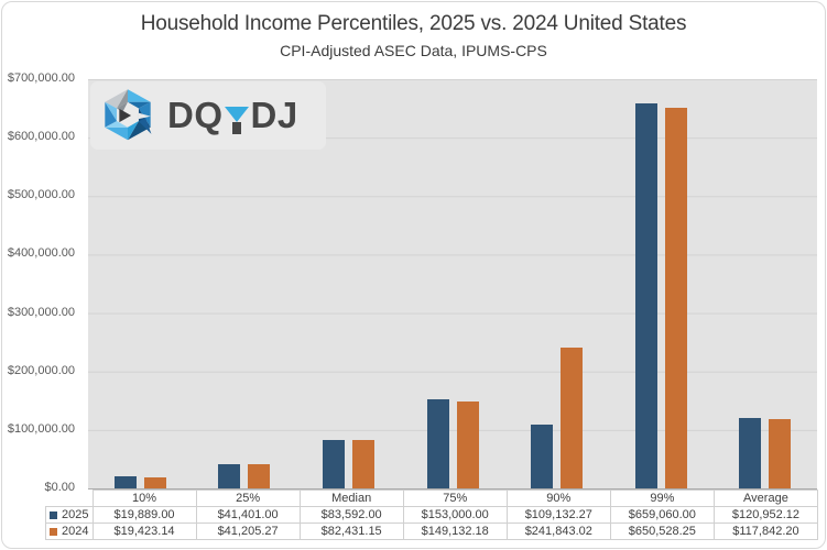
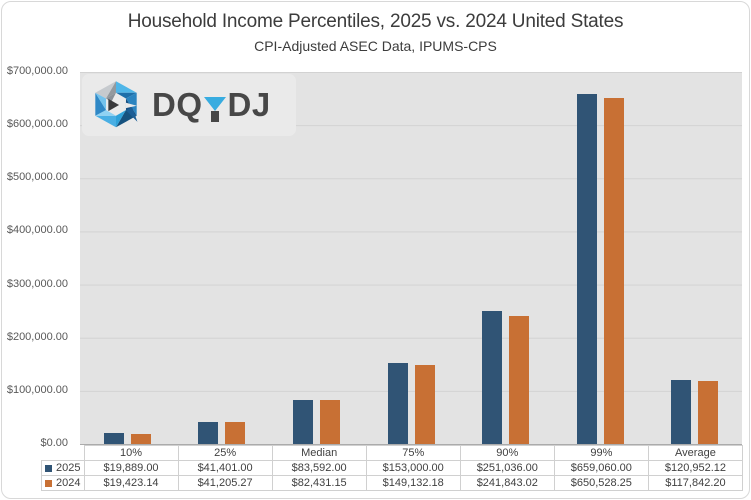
2025/90%: $109,132.27 -> $251,036.00
